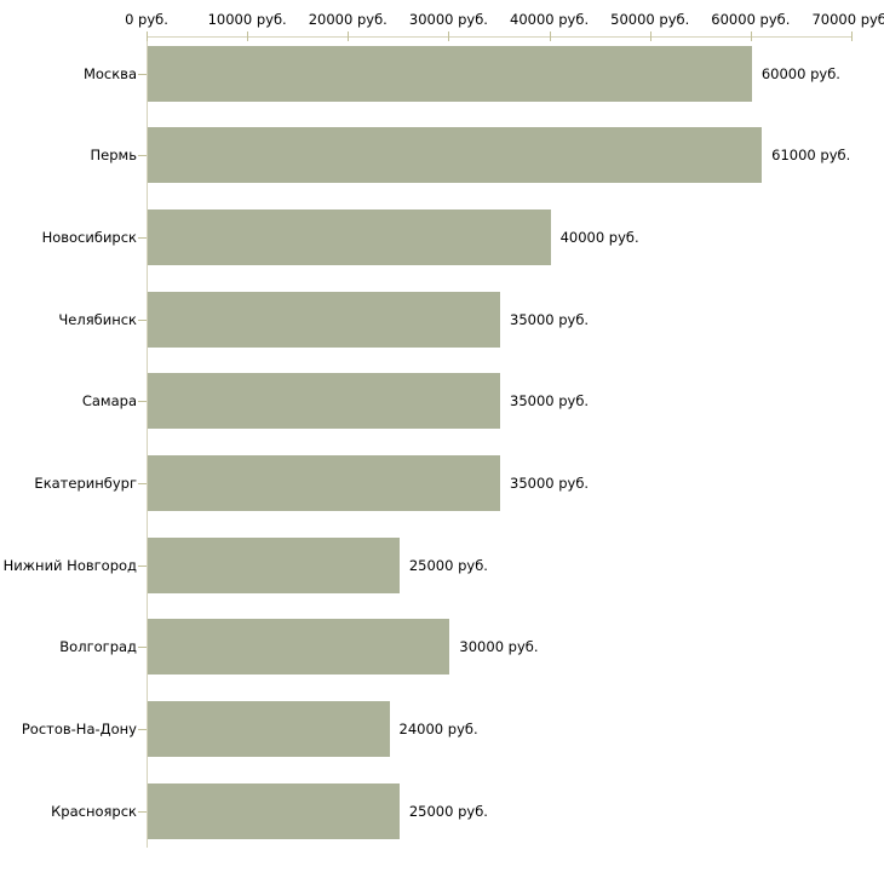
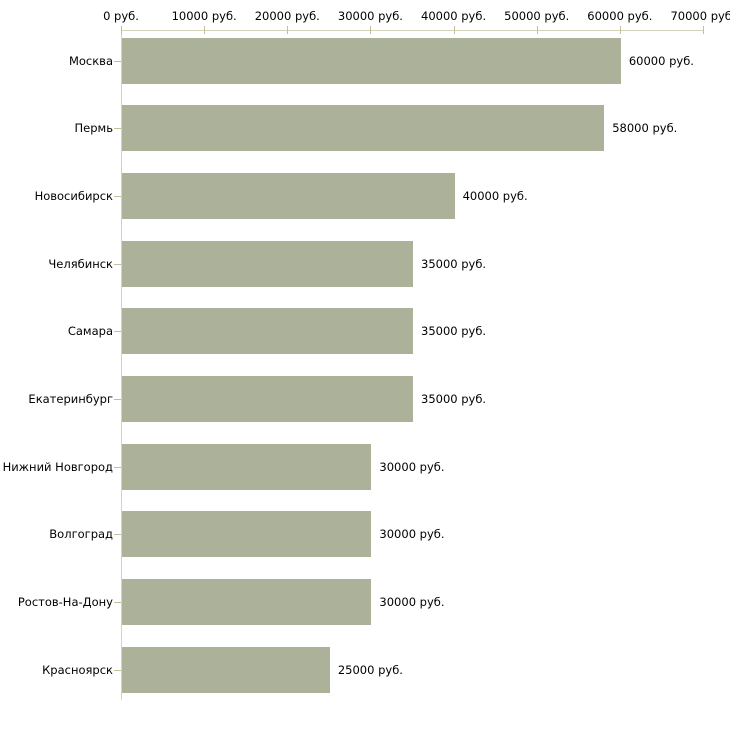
Пермь: 61000 -> 58000
Нижний Новгород: 25000 -> 30000
Ростов-На-Дону: 24000 -> 30000
